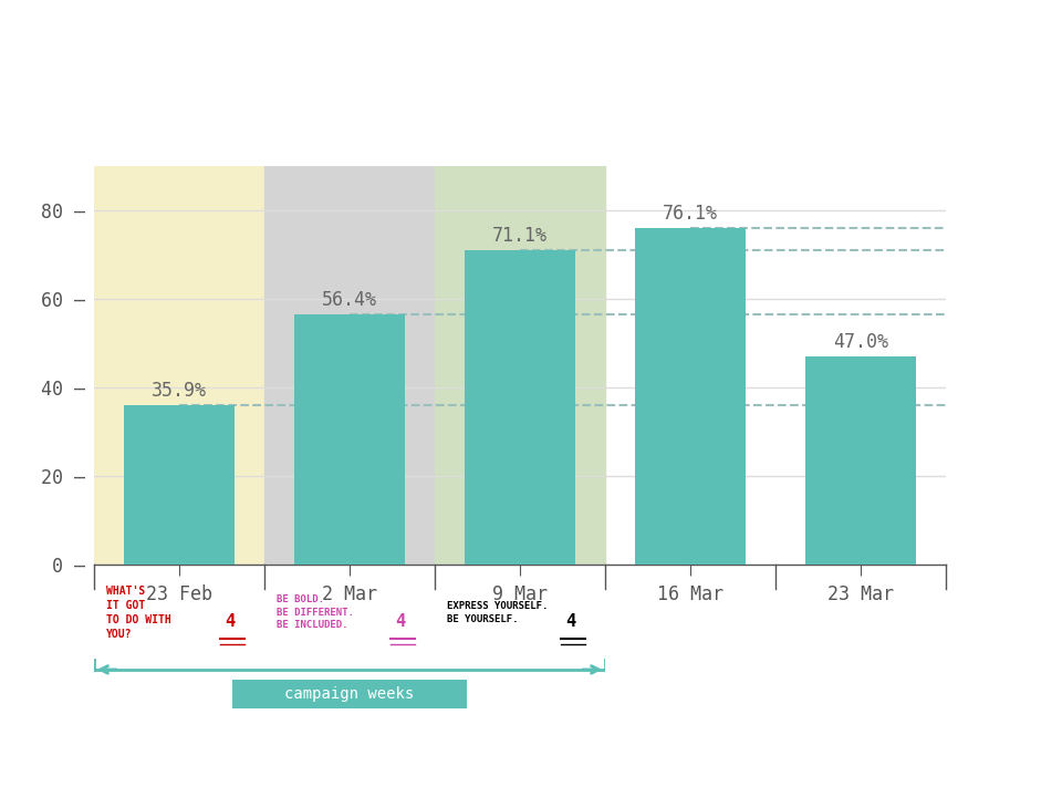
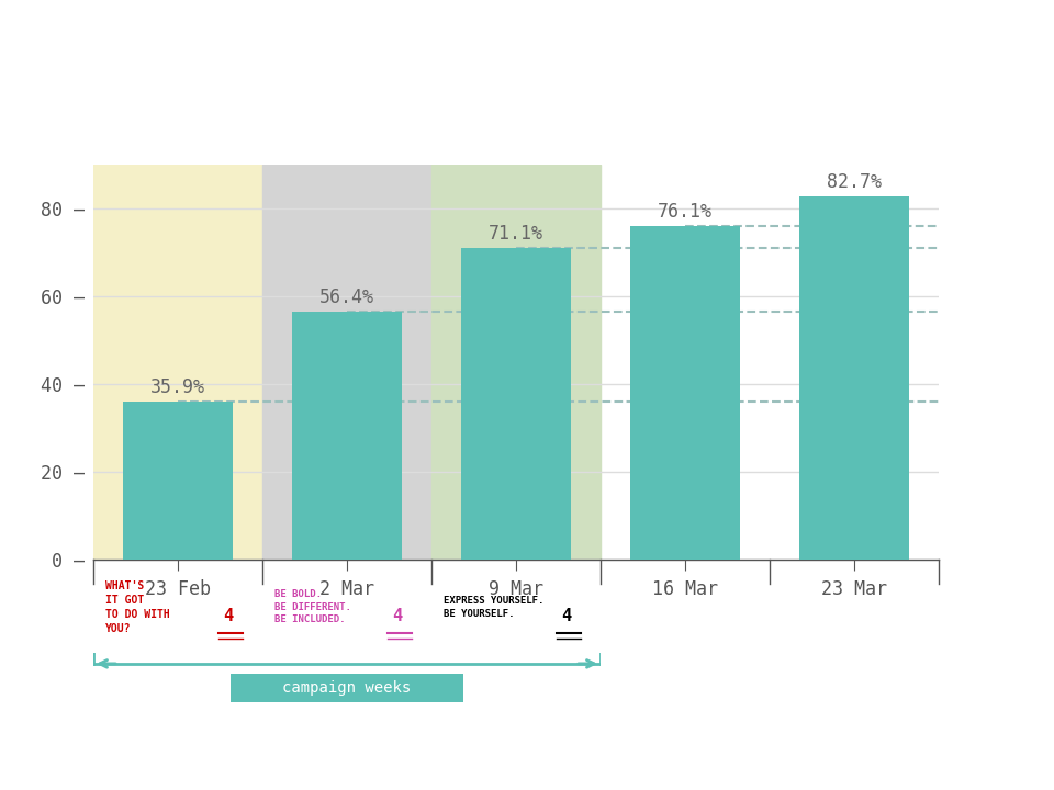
23 Mar: 47.0% -> 82.7%
